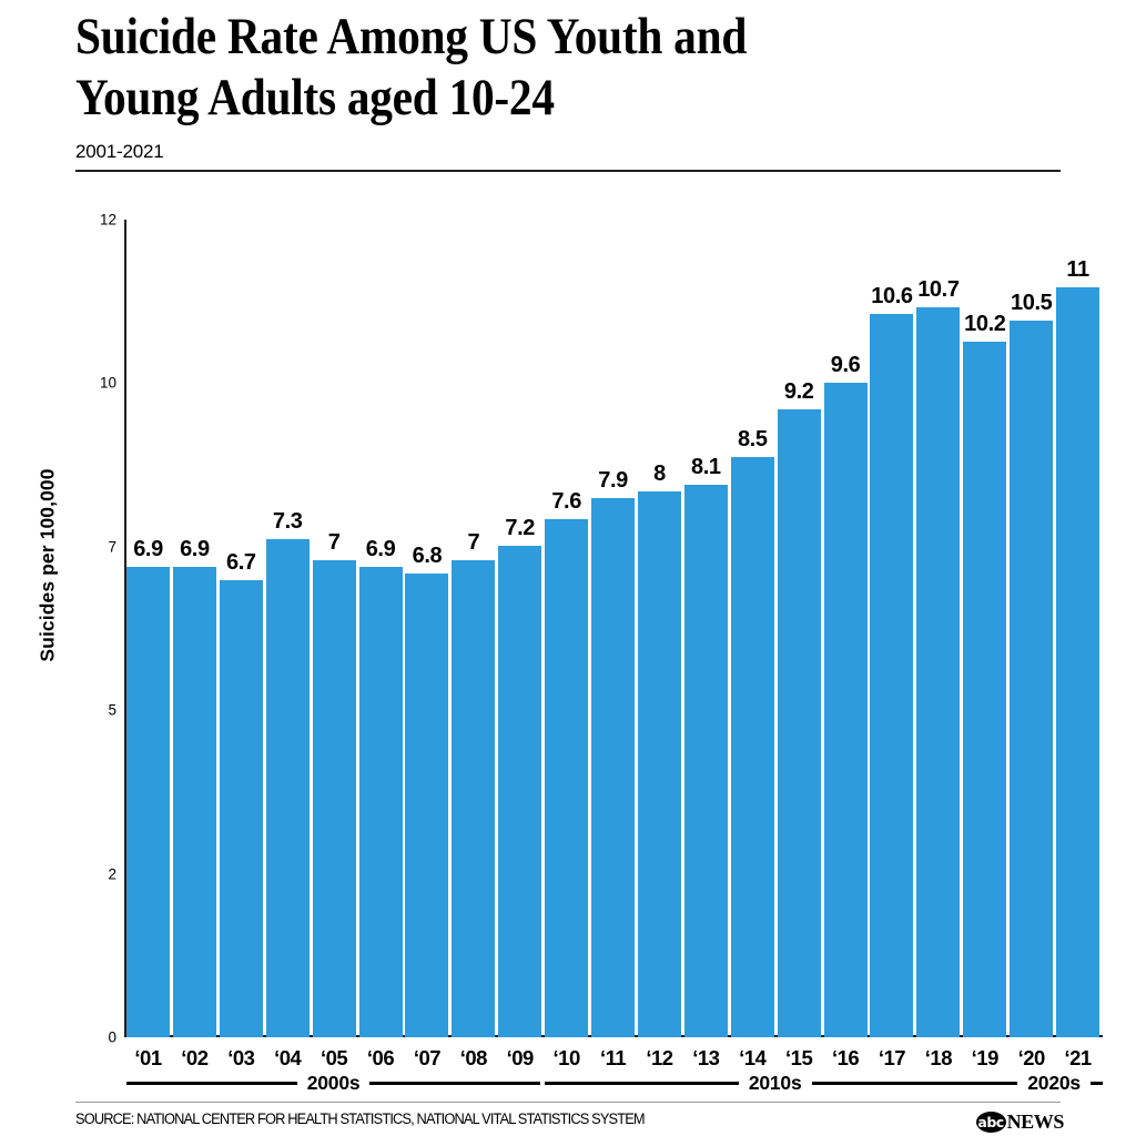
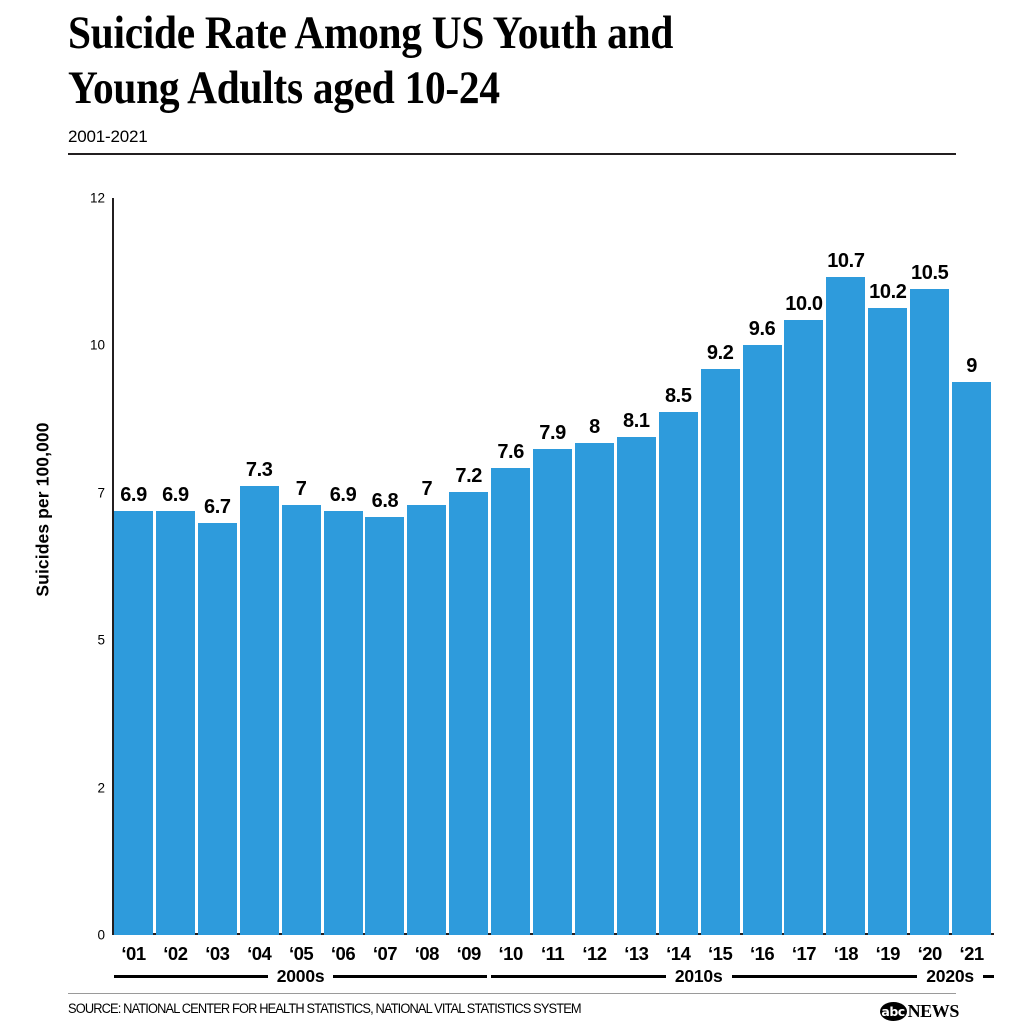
‘17: 10.6 -> 10.0
‘21: 11 -> 9
